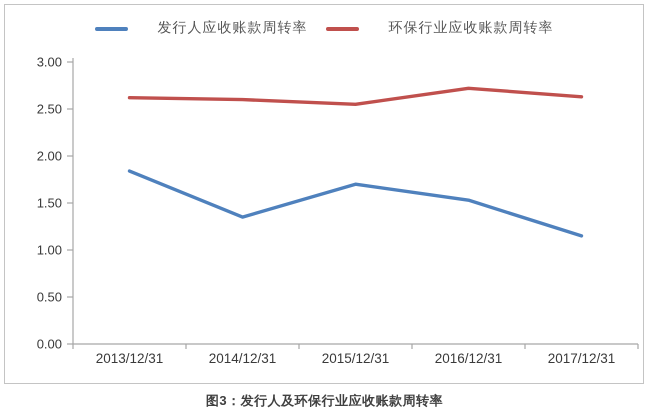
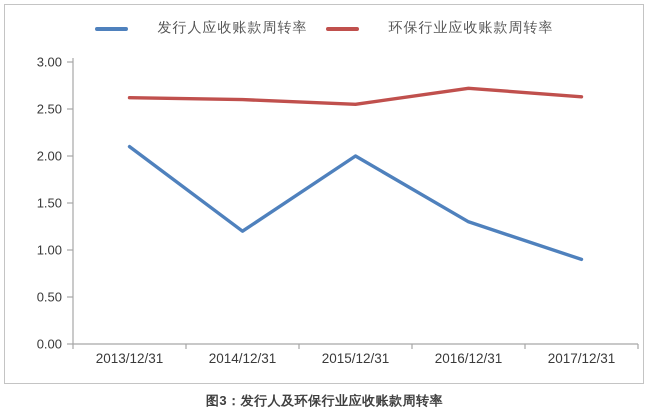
发行人应收账款周转率/2013/12/31: 1.8 -> 2.1
发行人应收账款周转率/2014/12/31: 1.4 -> 1.2
发行人应收账款周转率/2015/12/31: 1.7 -> 2.0
发行人应收账款周转率/2016/12/31: 1.5 -> 1.3
发行人应收账款周转率/2017/12/31: 1.1 -> 0.9
